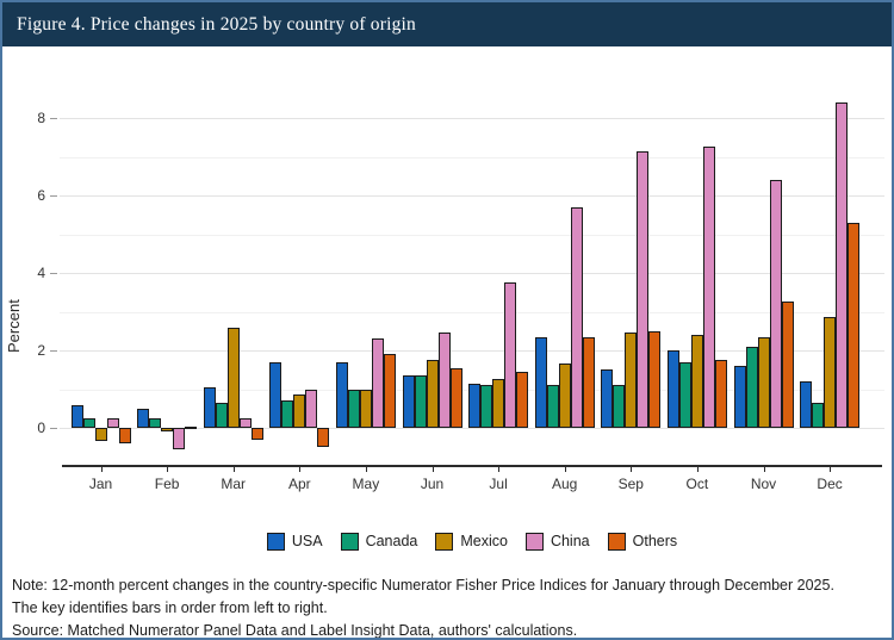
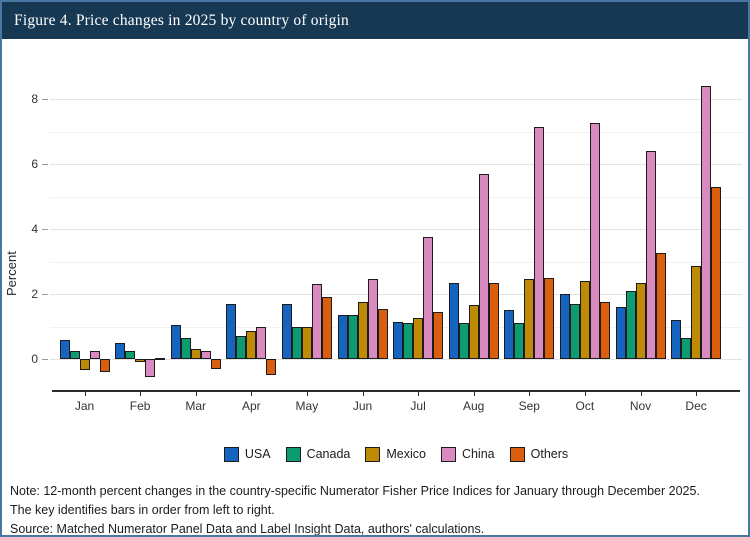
Mexico/Mar: 2.6 -> 0.3
